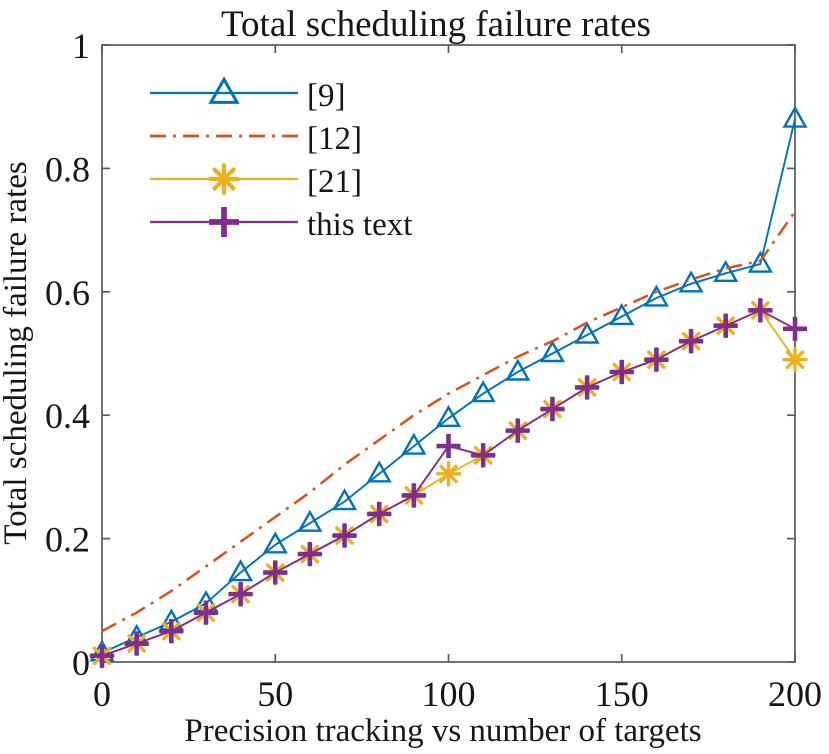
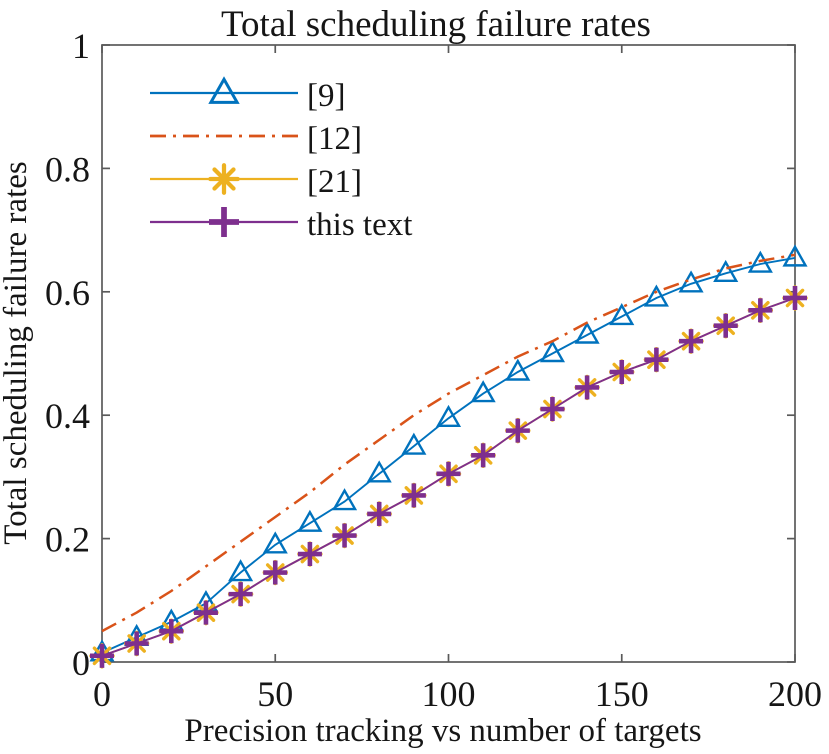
this text/100: 0.35 -> 0.30
[9]/200: 0.88 -> 0.66
[12]/200: 0.73 -> 0.66
[21]/200: 0.49 -> 0.59
this text/200: 0.54 -> 0.59
